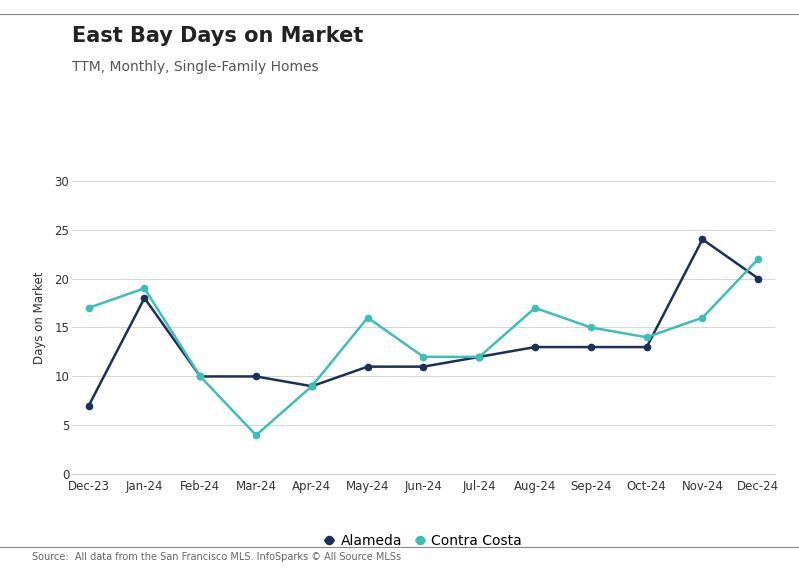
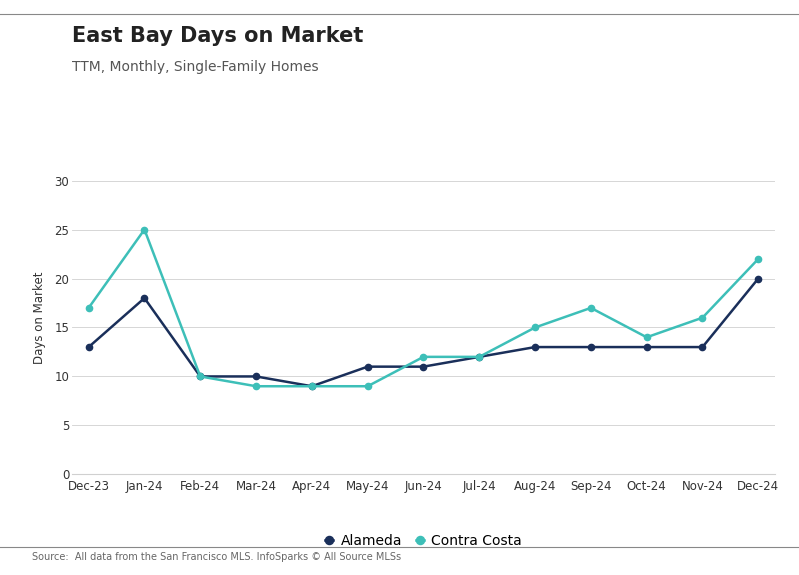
Alameda/Dec-23: 7 -> 13
Contra Costa/Jan-24: 19 -> 25
Contra Costa/Mar-24: 4 -> 9
Contra Costa/May-24: 16 -> 9
Contra Costa/Aug-24: 17 -> 15
Contra Costa/Sep-24: 15 -> 17
Alameda/Nov-24: 24 -> 13
